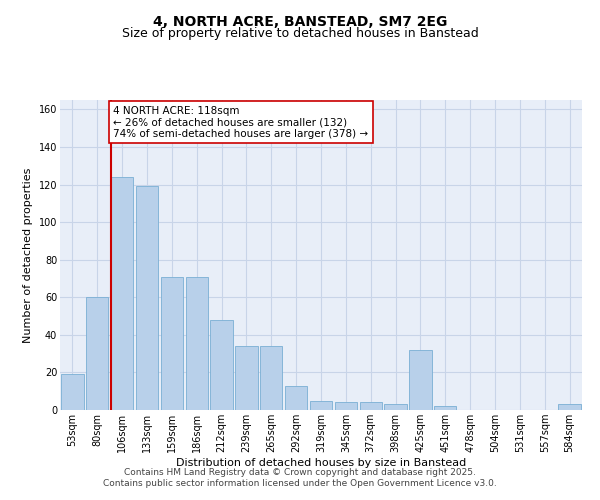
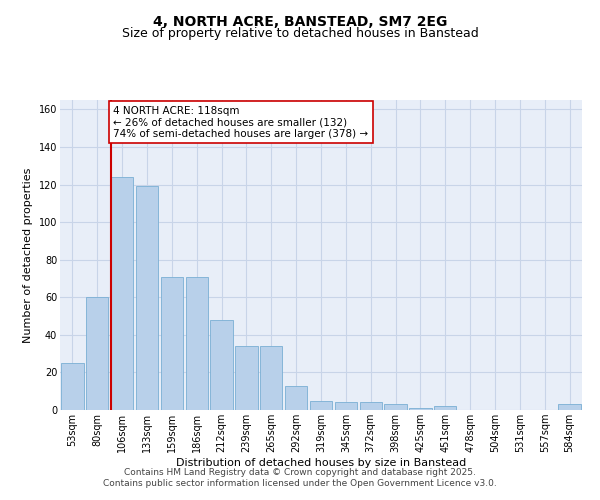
53sqm: 19 -> 25
425sqm: 32 -> 1
